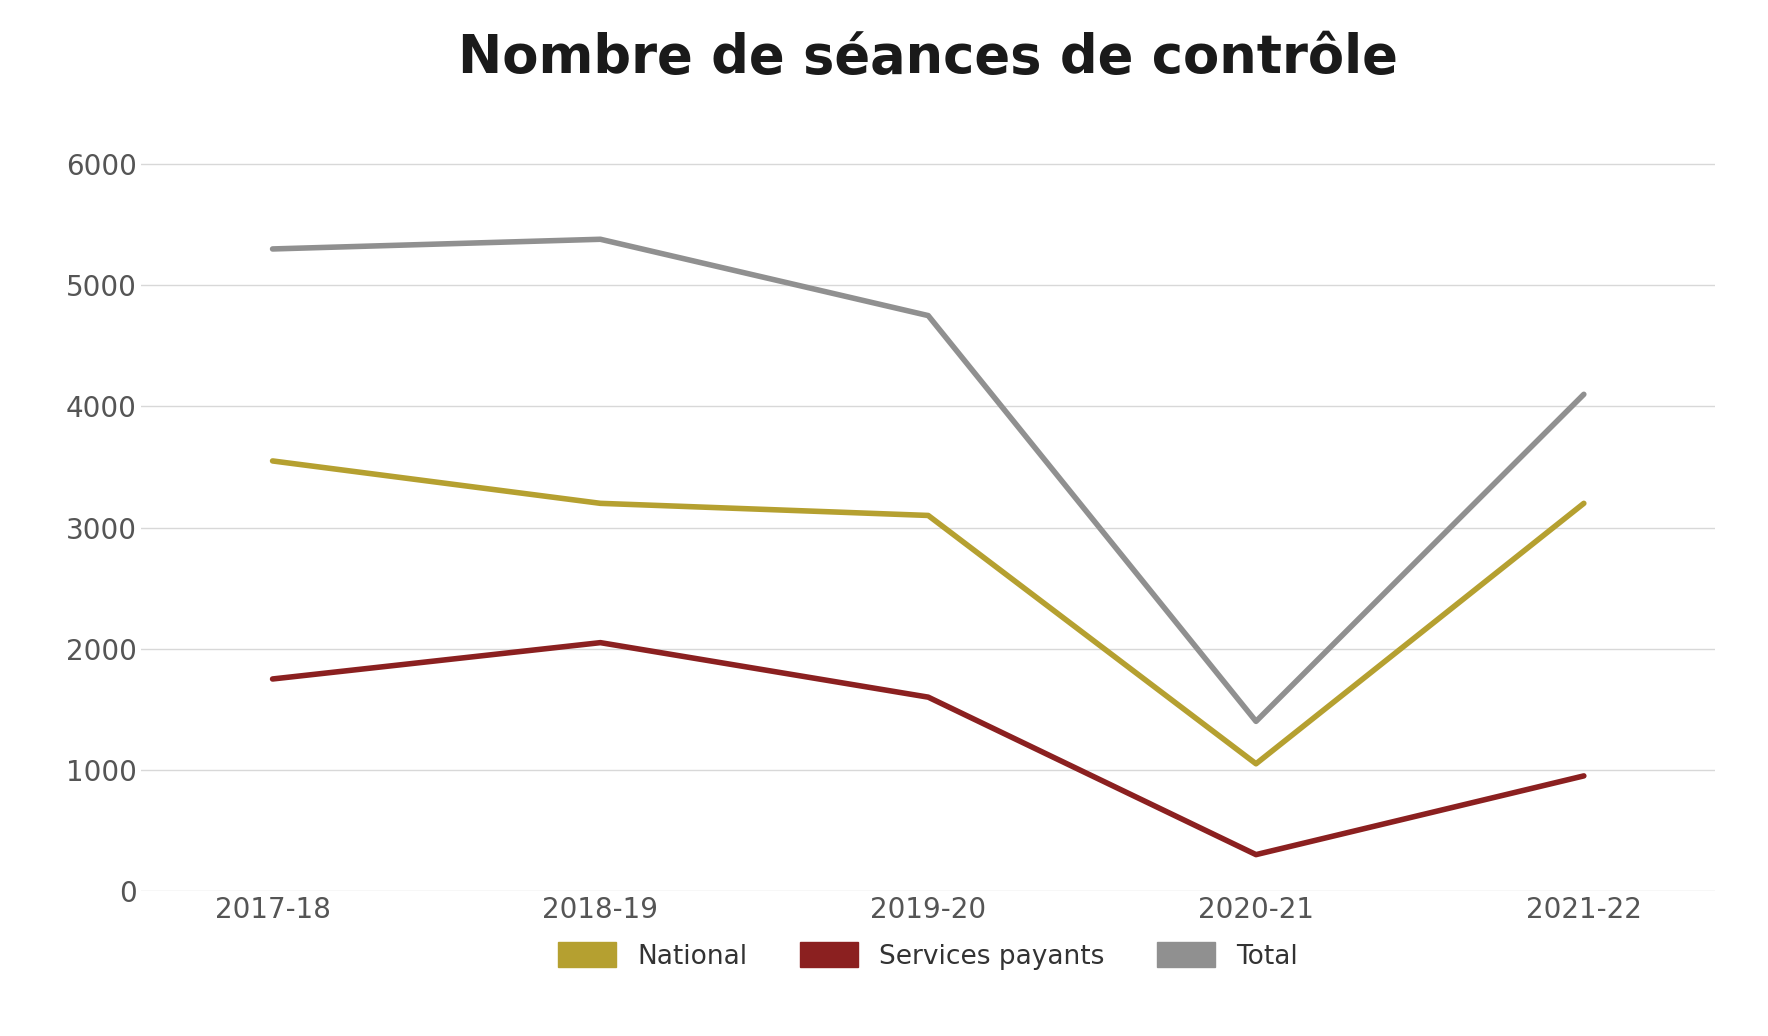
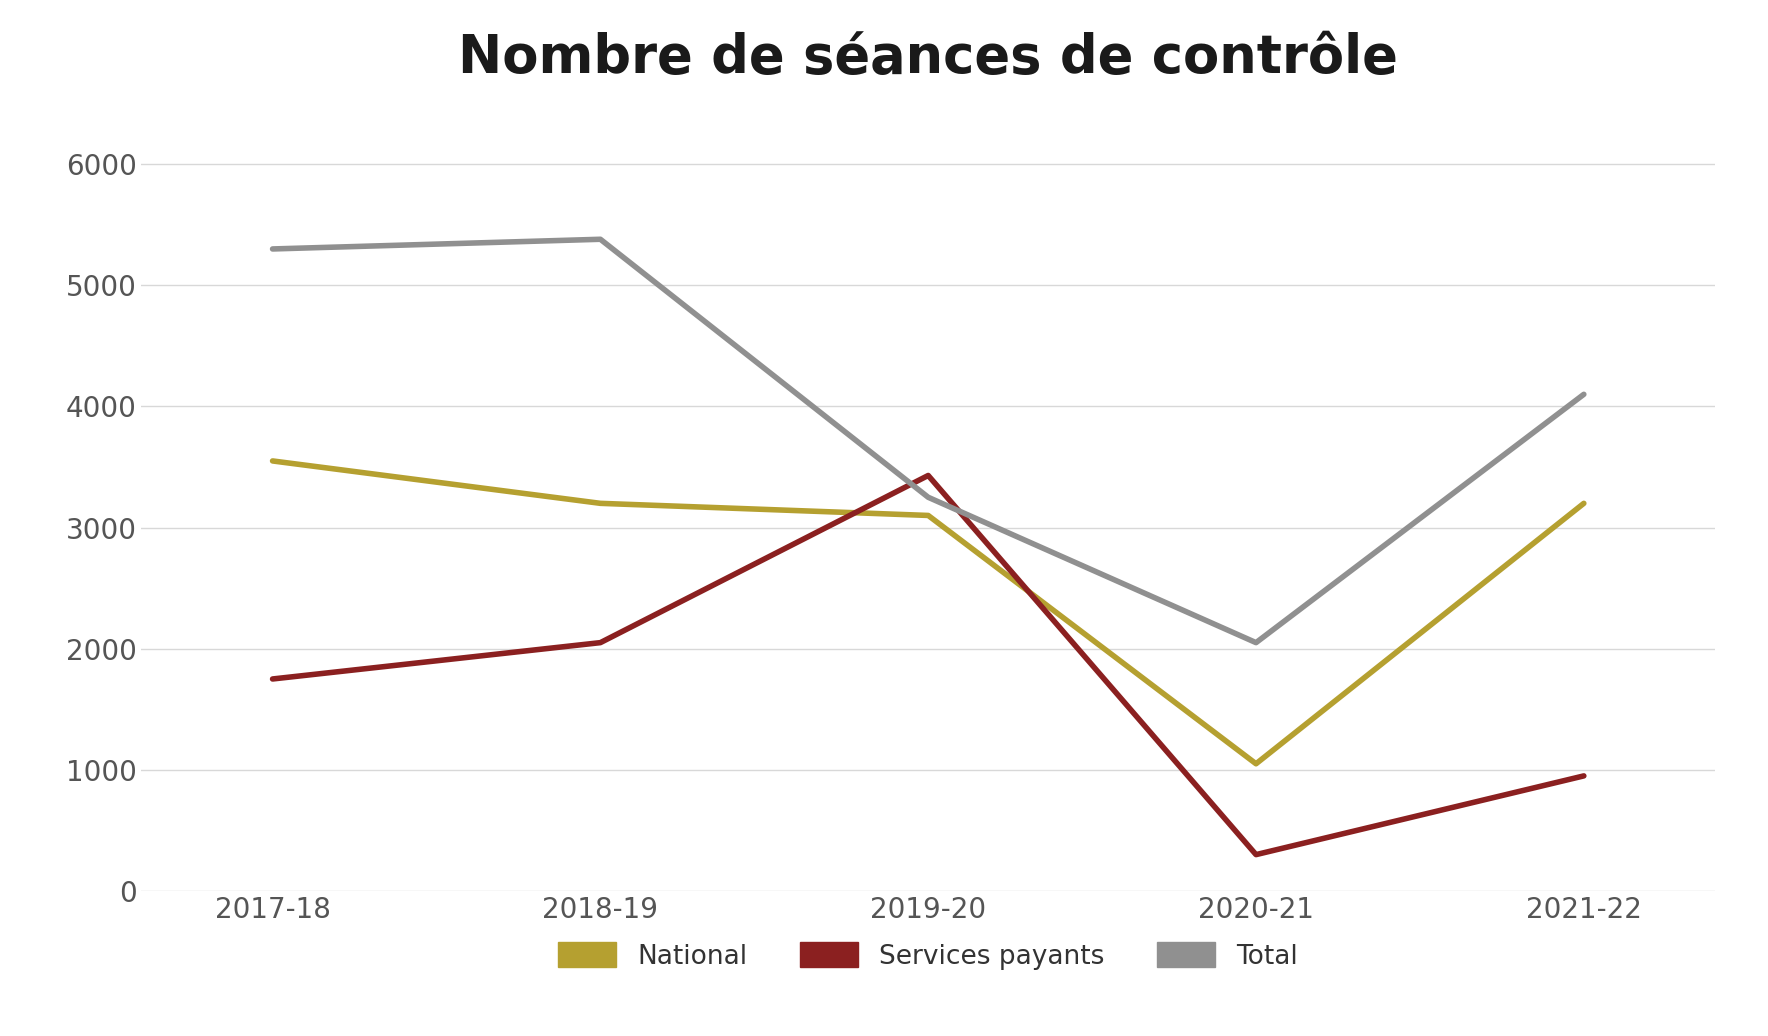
Services payants/2019-20: 1600 -> 3430
Total/2019-20: 4750 -> 3250
Total/2020-21: 1400 -> 2050
